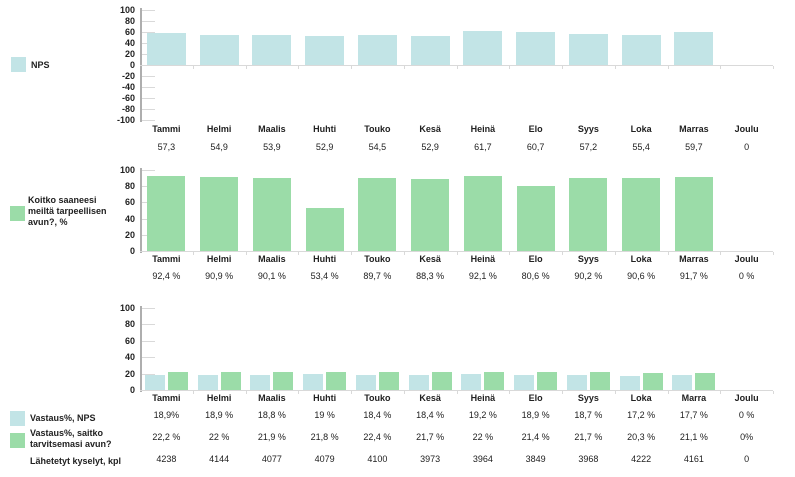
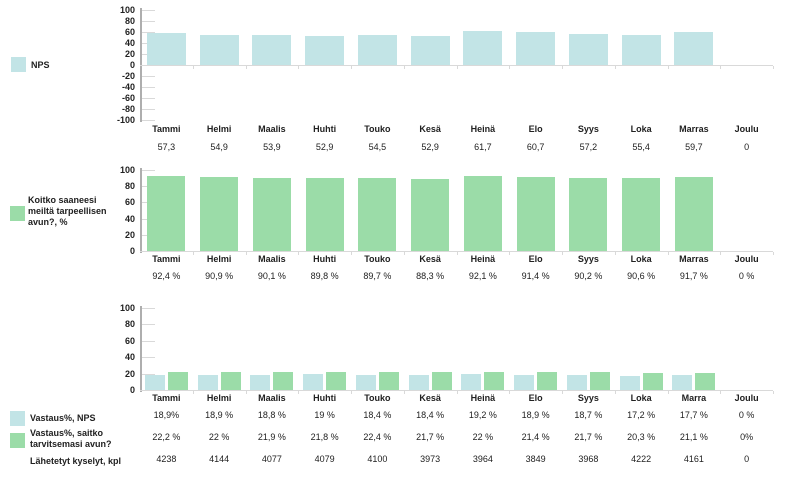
Koitko saaneesi meiltä tarpeellisen avun?, %/Huhti: 53,4 -> 89,8
Koitko saaneesi meiltä tarpeellisen avun?, %/Elo: 80,6 -> 91,4
